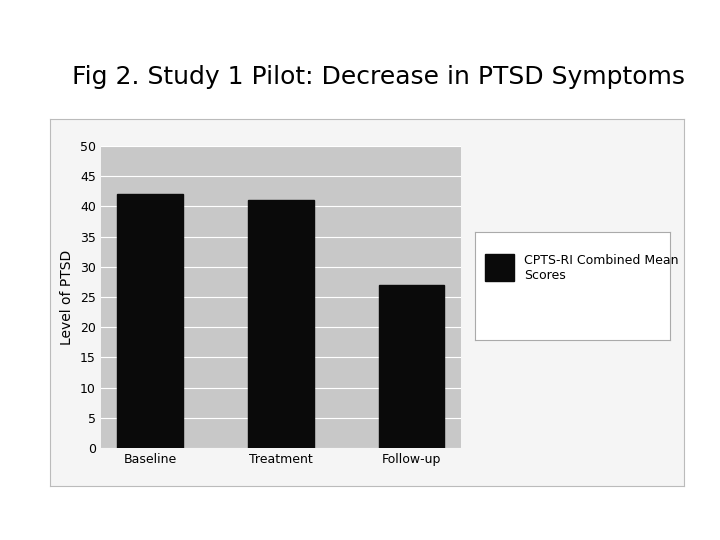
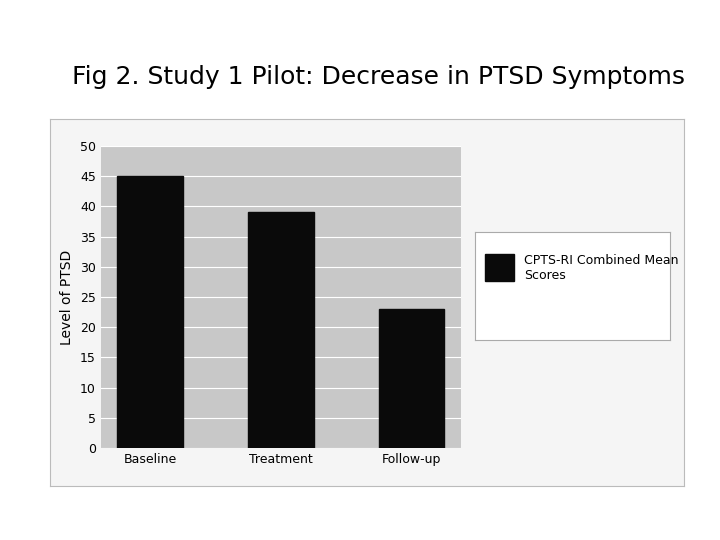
Baseline: 42 -> 45
Treatment: 41 -> 39
Follow-up: 27 -> 23
